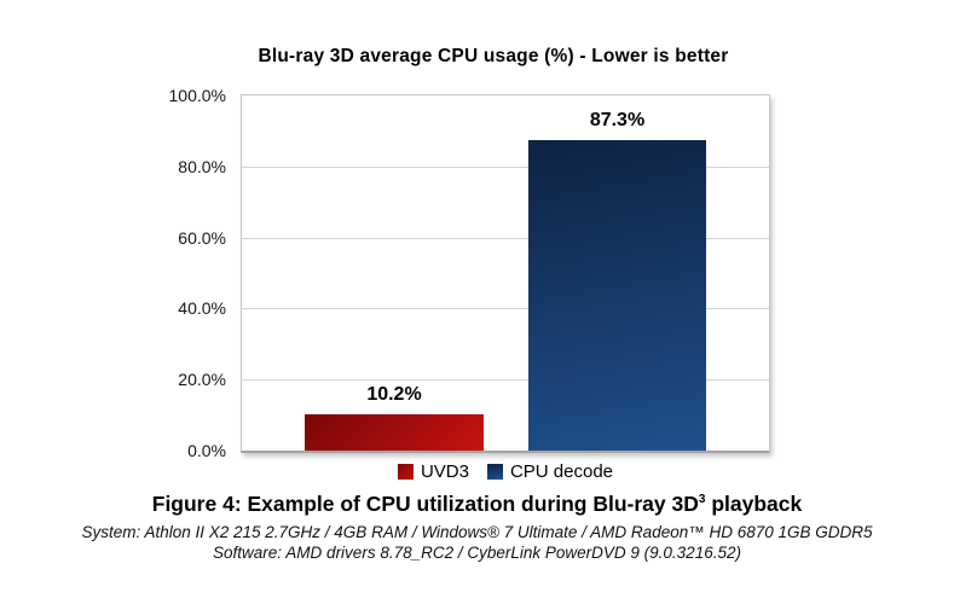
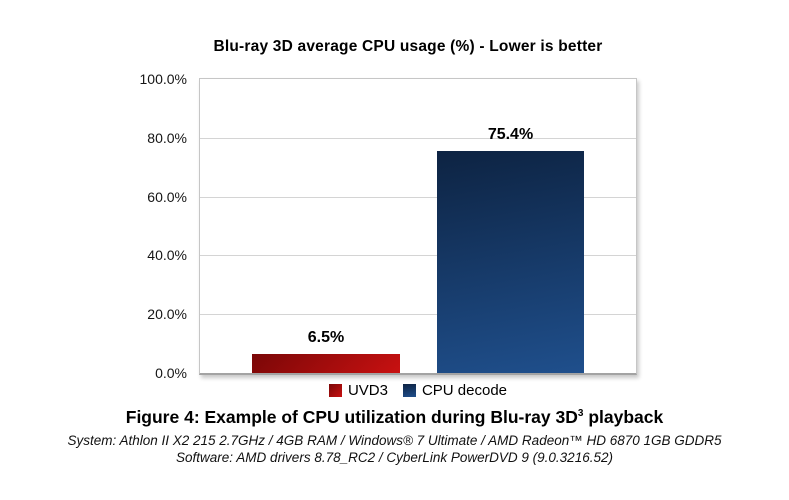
UVD3: 10.2% -> 6.5%
CPU decode: 87.3% -> 75.4%
